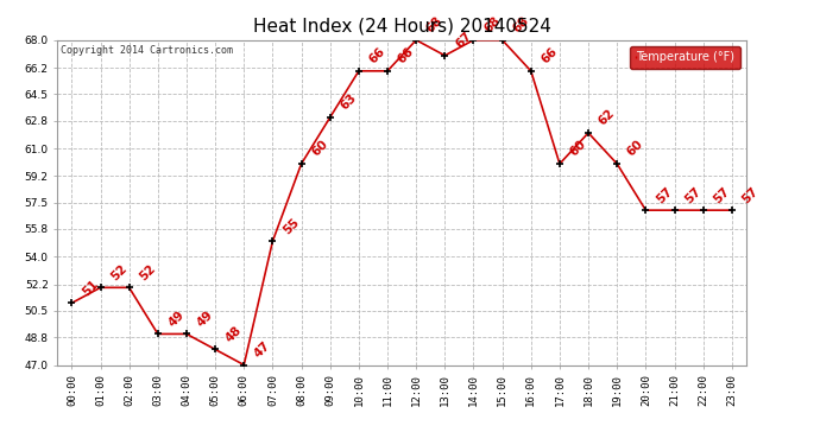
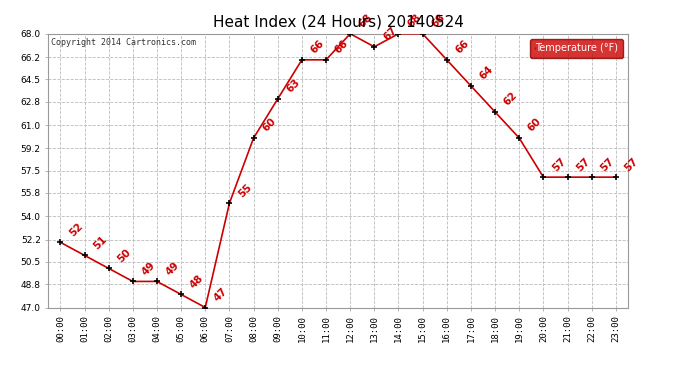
00:00: 51 -> 52
01:00: 52 -> 51
02:00: 52 -> 50
17:00: 60 -> 64
